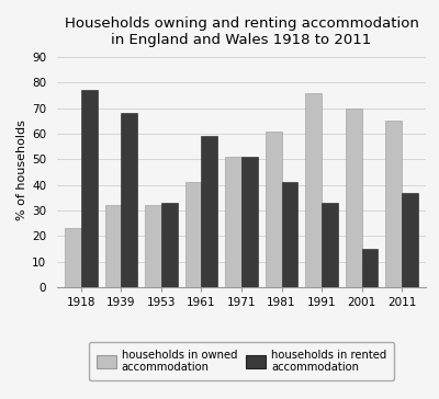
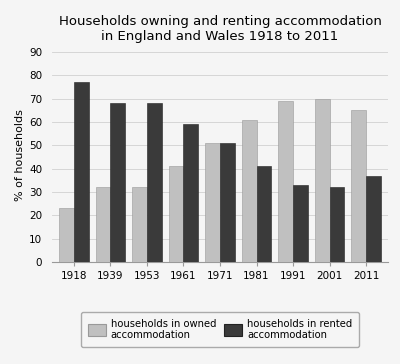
households in rented accommodation/1953: 33 -> 68
households in owned accommodation/1991: 76 -> 69
households in rented accommodation/2001: 15 -> 32
